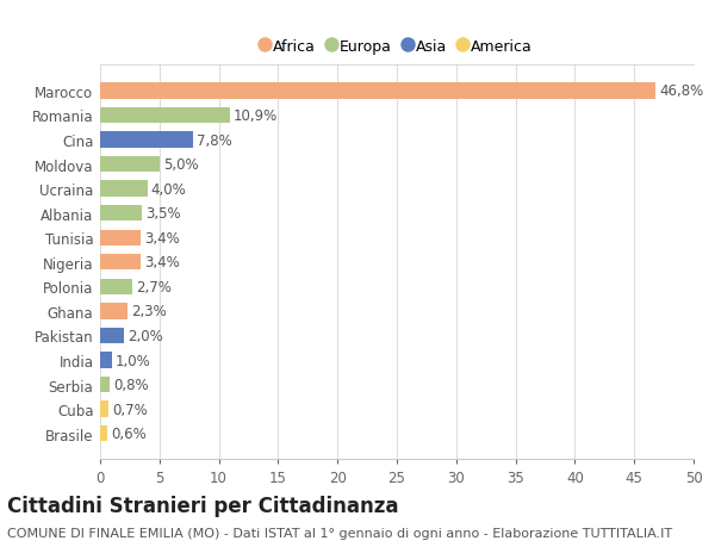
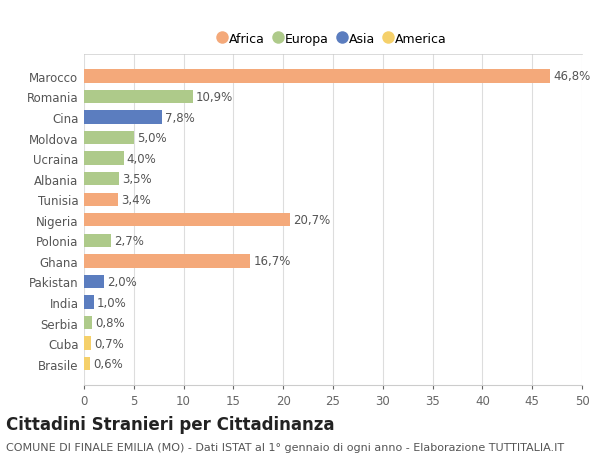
Nigeria: 3,4% -> 20,7%
Ghana: 2,3% -> 16,7%
